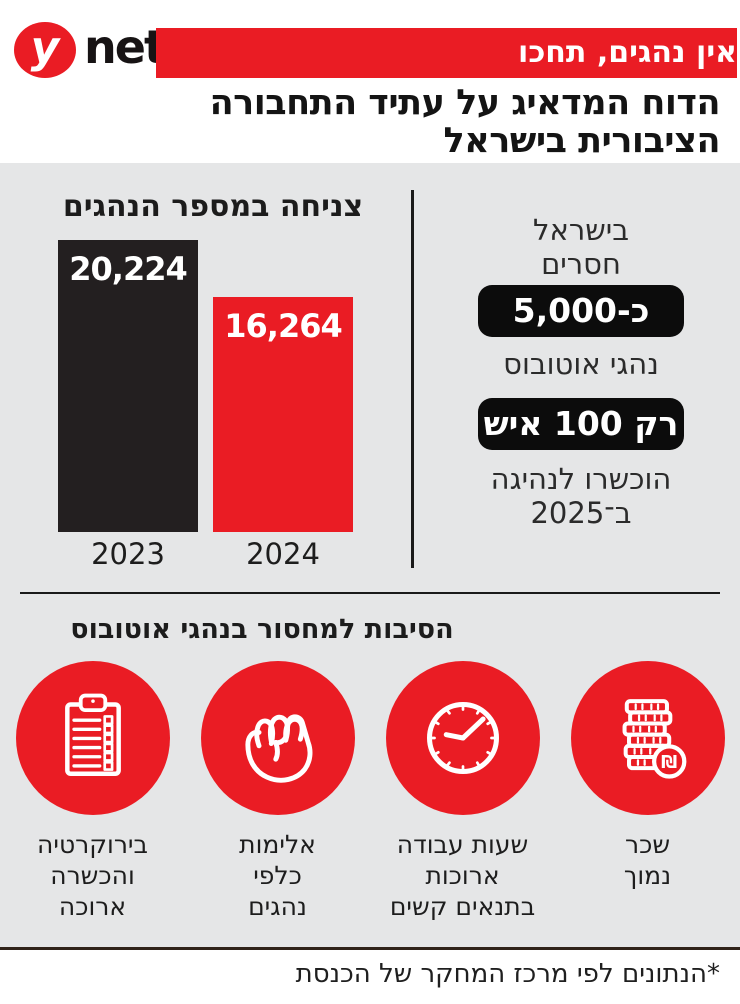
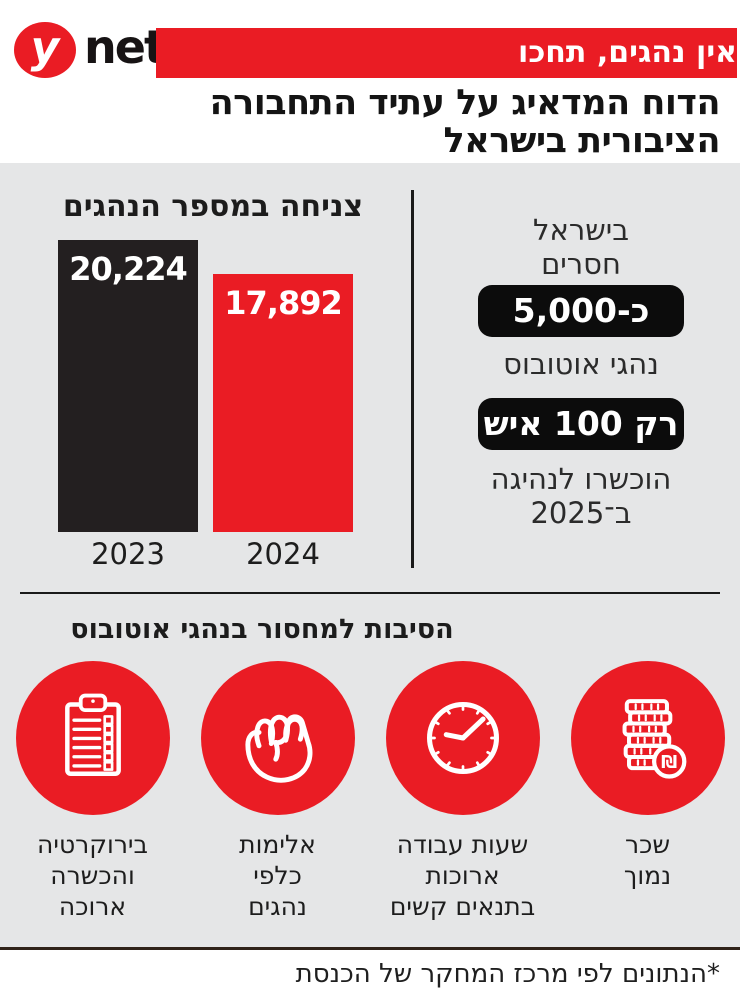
2024: 16,264 -> 17,892
